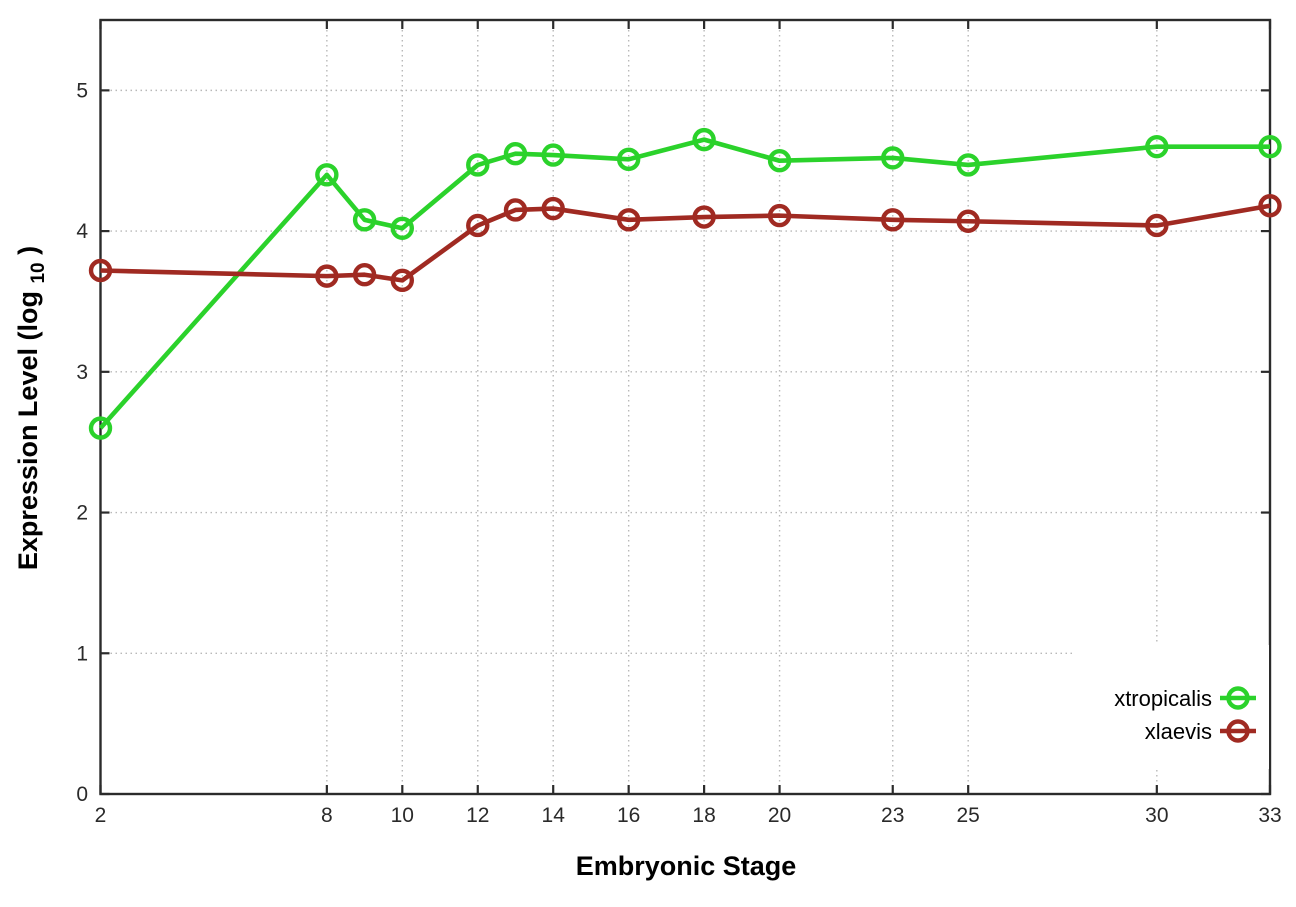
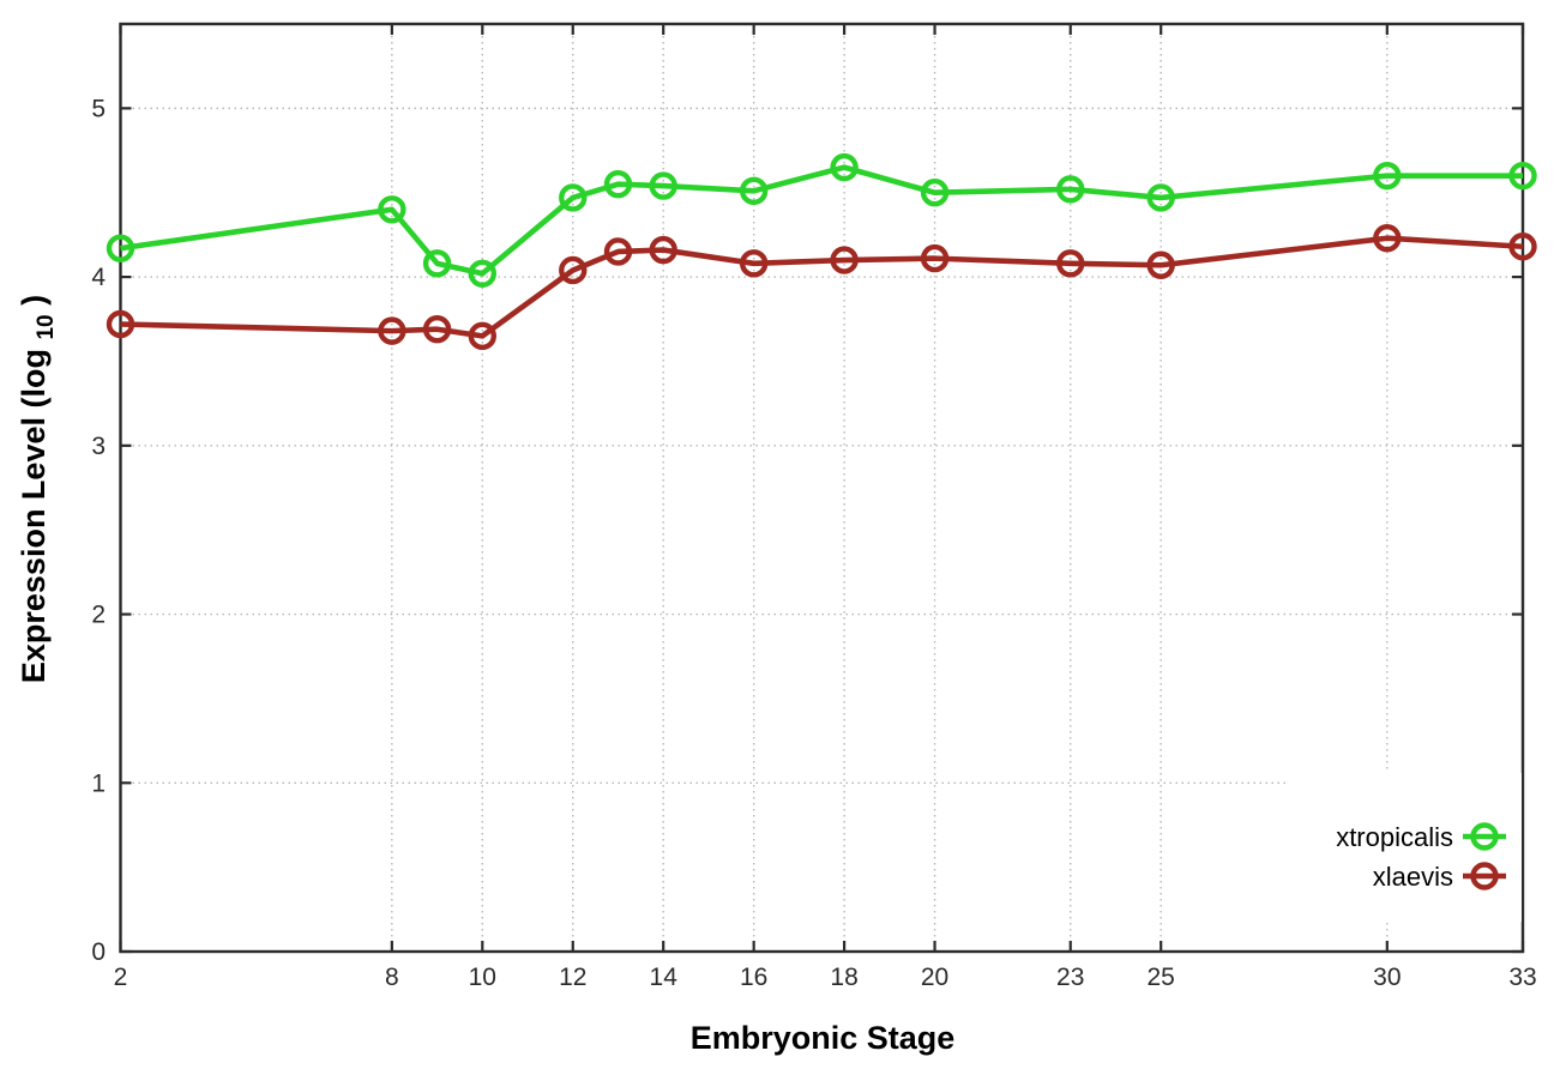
xtropicalis/2: 2.60 -> 4.17
xlaevis/30: 4.04 -> 4.23
